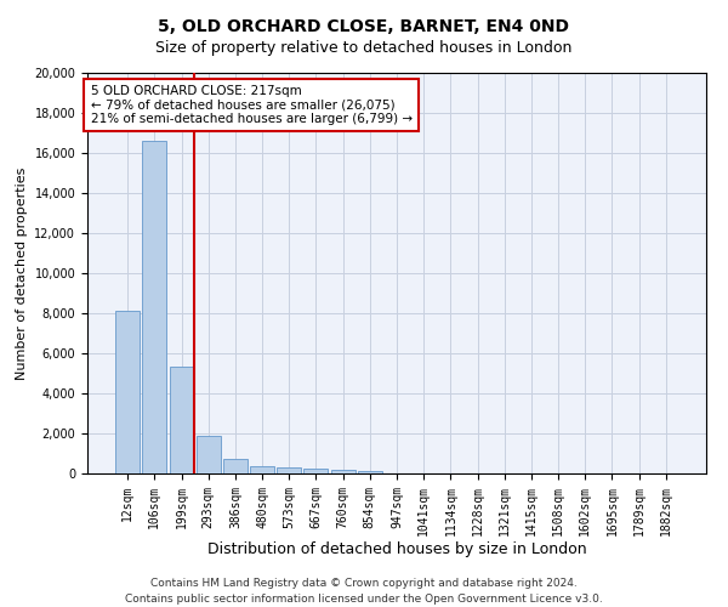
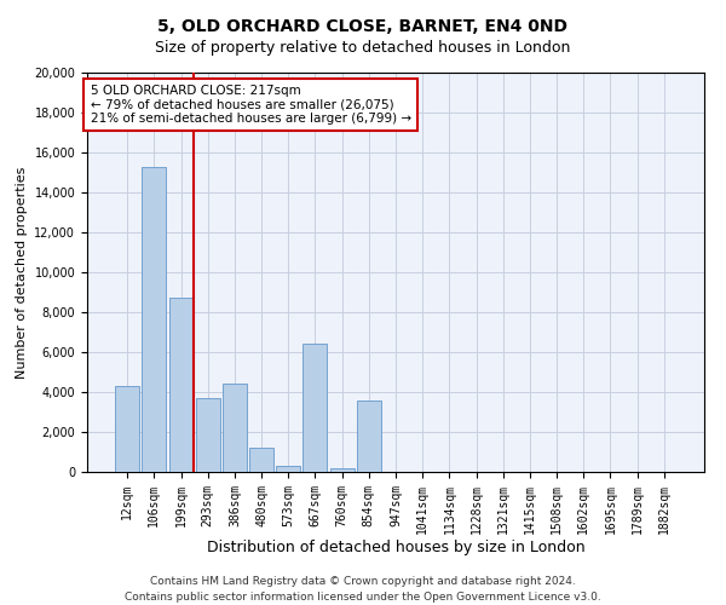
12sqm: 8,100 -> 4,300
106sqm: 16,600 -> 15,300
199sqm: 5,400 -> 8,700
293sqm: 1,800 -> 3,700
386sqm: 700 -> 4,400
480sqm: 400 -> 1,200
667sqm: 200 -> 6,400
854sqm: 200 -> 3,600
